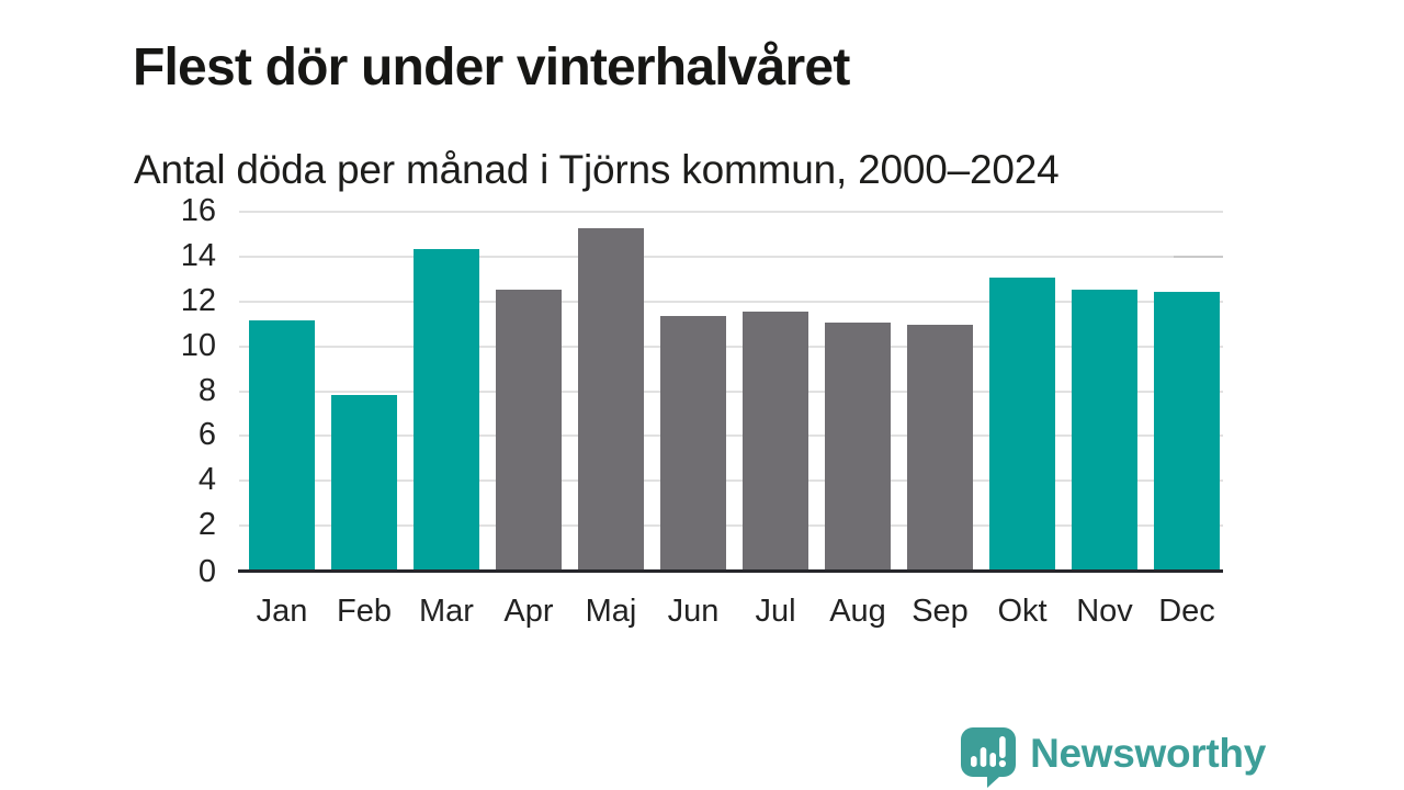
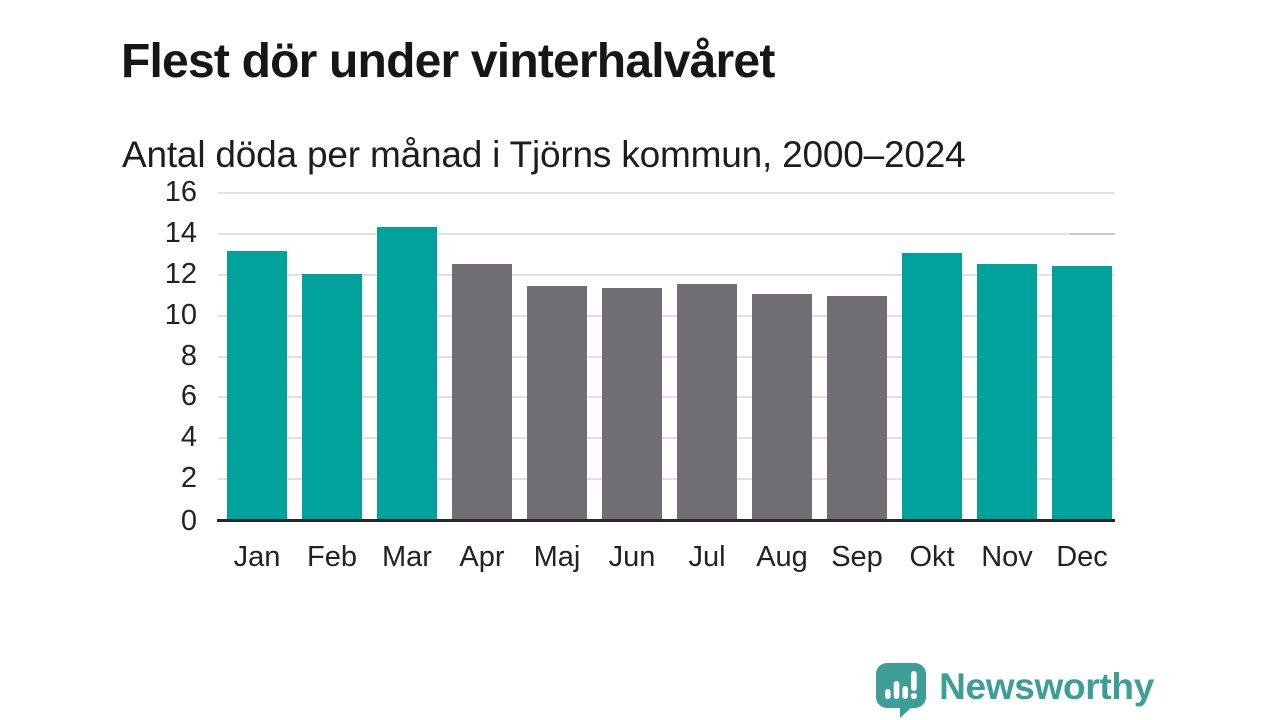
Jan: 11.1 -> 13.1
Feb: 7.8 -> 12.0
Maj: 15.2 -> 11.4
